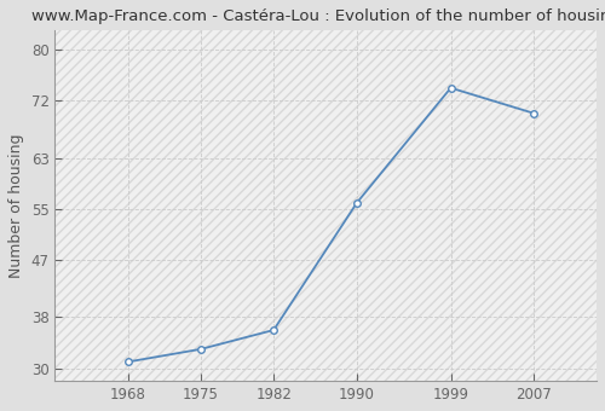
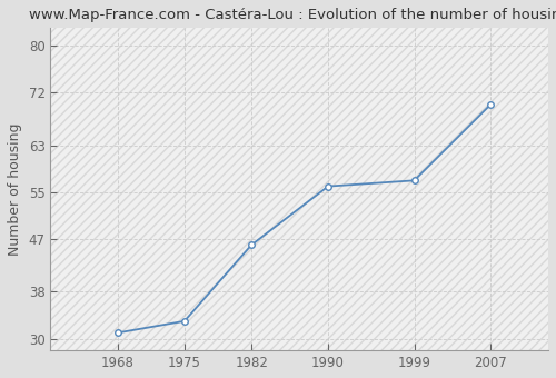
1982: 36 -> 46
1999: 74 -> 57
